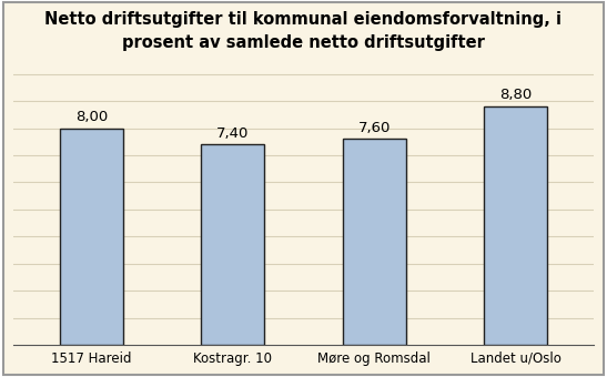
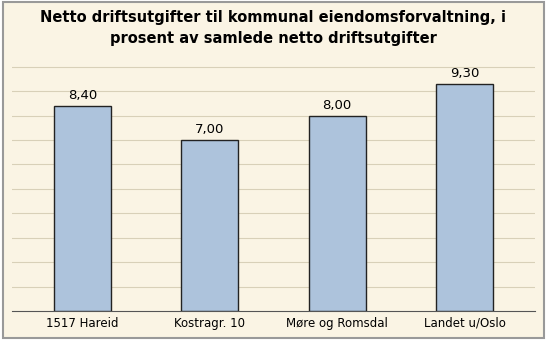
1517 Hareid: 8,00 -> 8,40
Kostragr. 10: 7,40 -> 7,00
Møre og Romsdal: 7,60 -> 8,00
Landet u/Oslo: 8,80 -> 9,30
